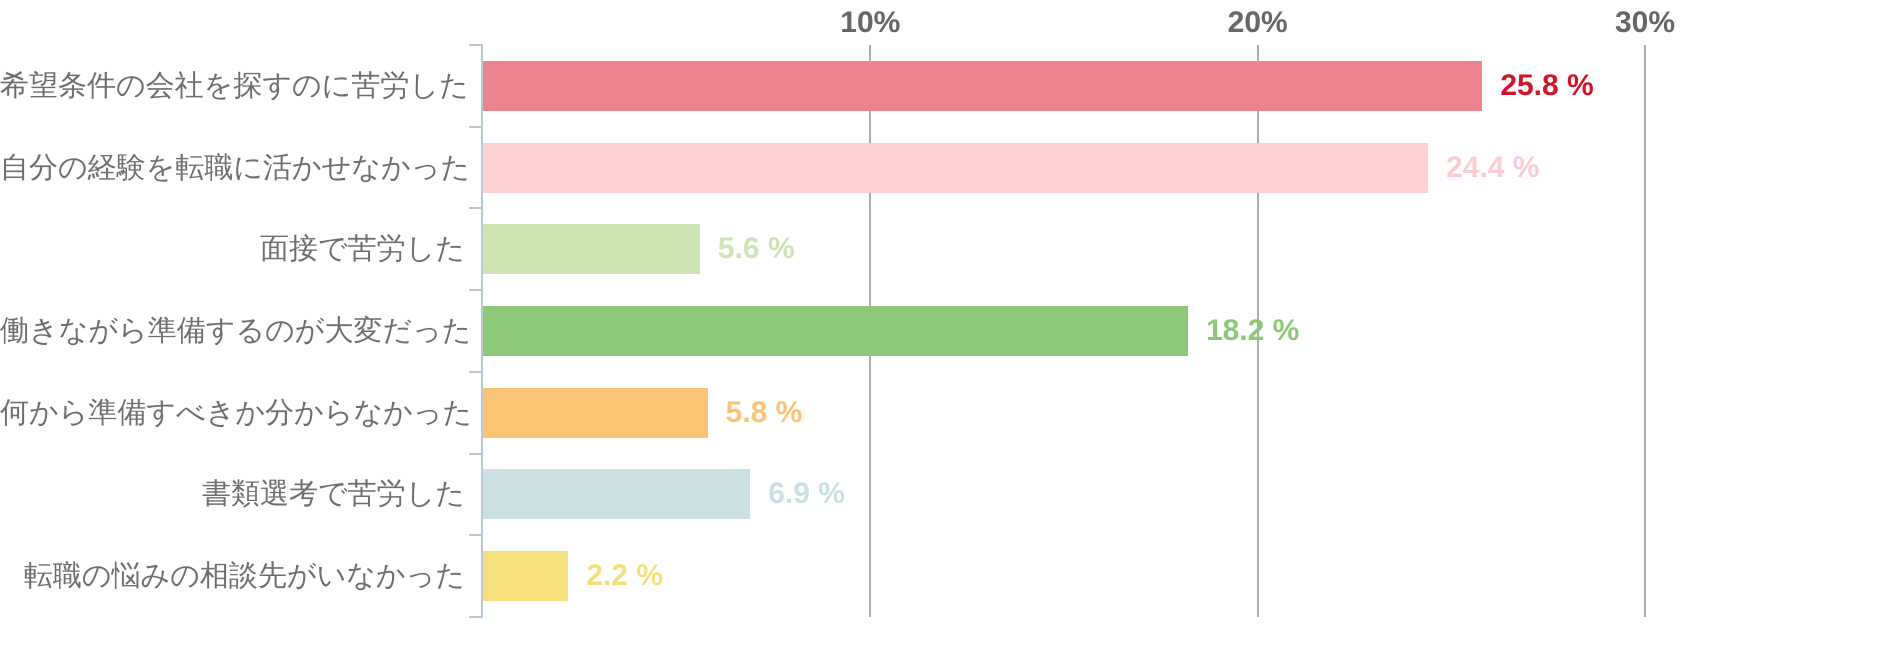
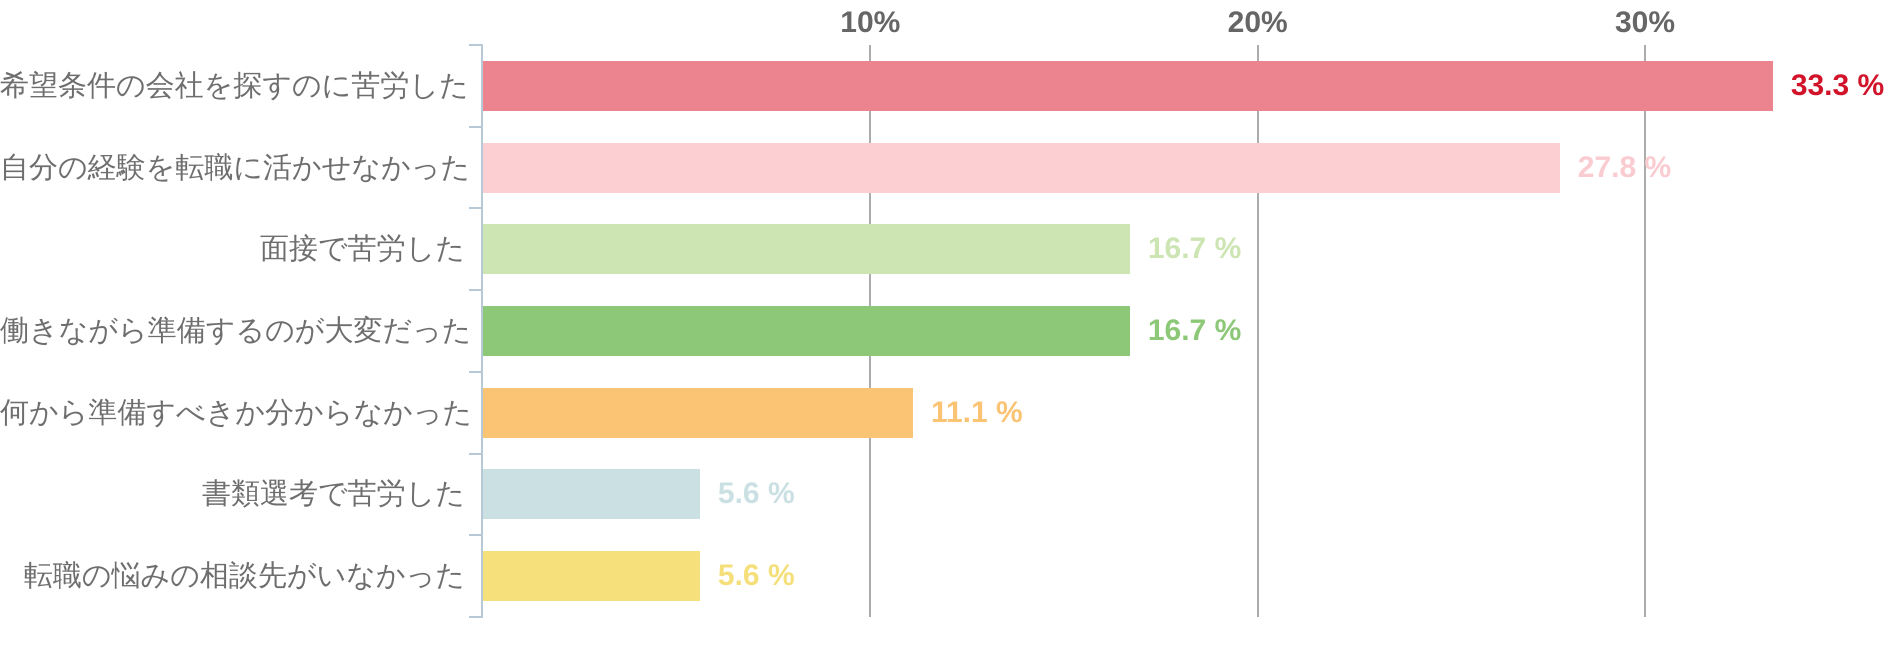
希望条件の会社を探すのに苦労した: 25.8 -> 33.3
自分の経験を転職に活かせなかった: 24.4 -> 27.8
面接で苦労した: 5.6 -> 16.7
働きながら準備するのが大変だった: 18.2 -> 16.7
何から準備すべきか分からなかった: 5.8 -> 11.1
書類選考で苦労した: 6.9 -> 5.6
転職の悩みの相談先がいなかった: 2.2 -> 5.6
